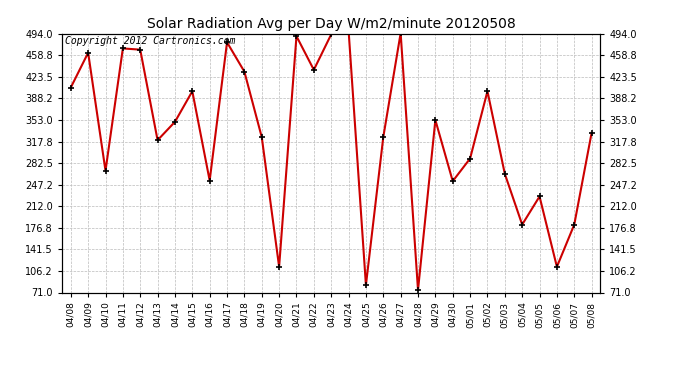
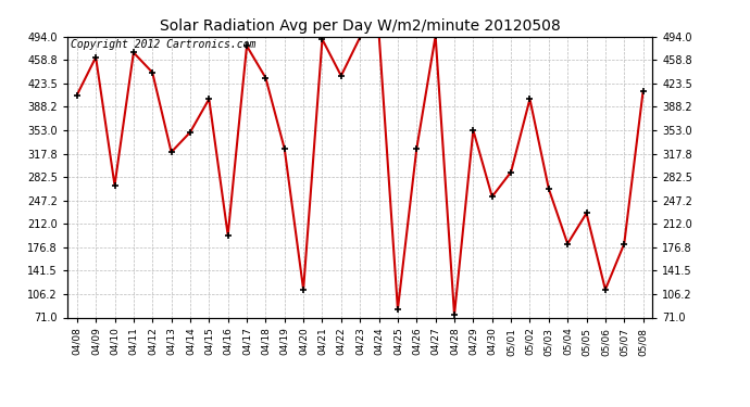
04/12: 468 -> 440
04/16: 254 -> 195
05/08: 332 -> 412
